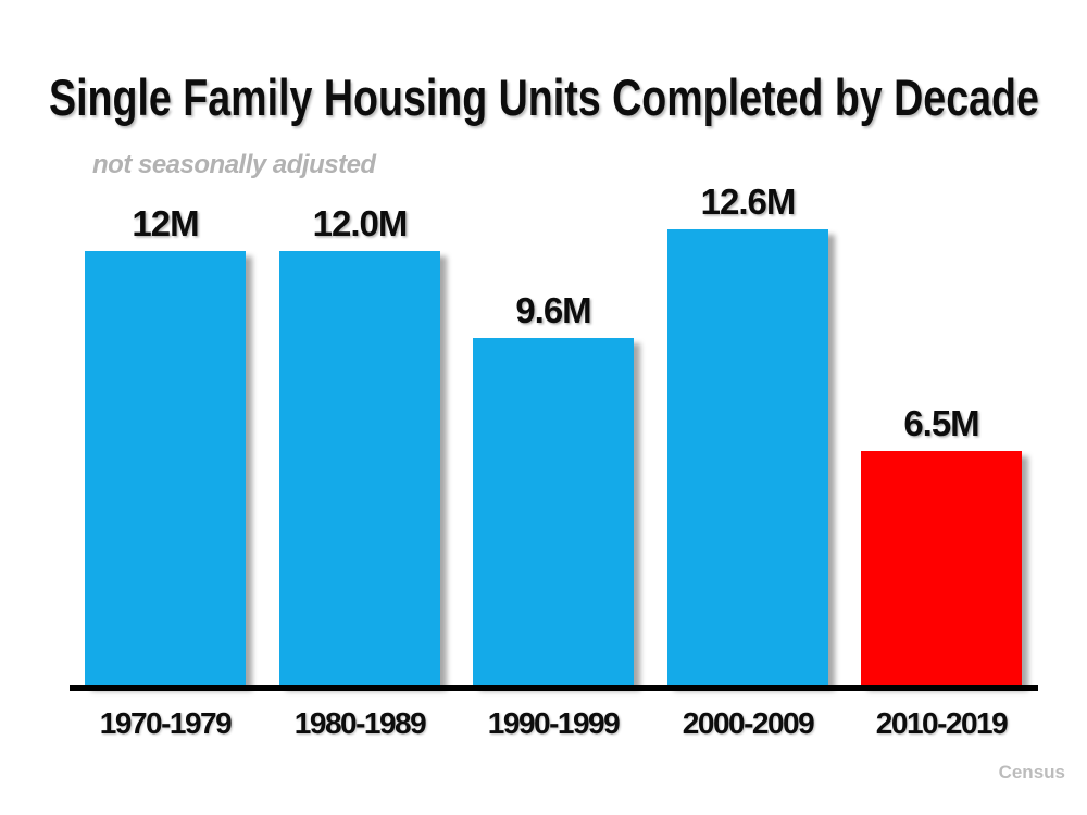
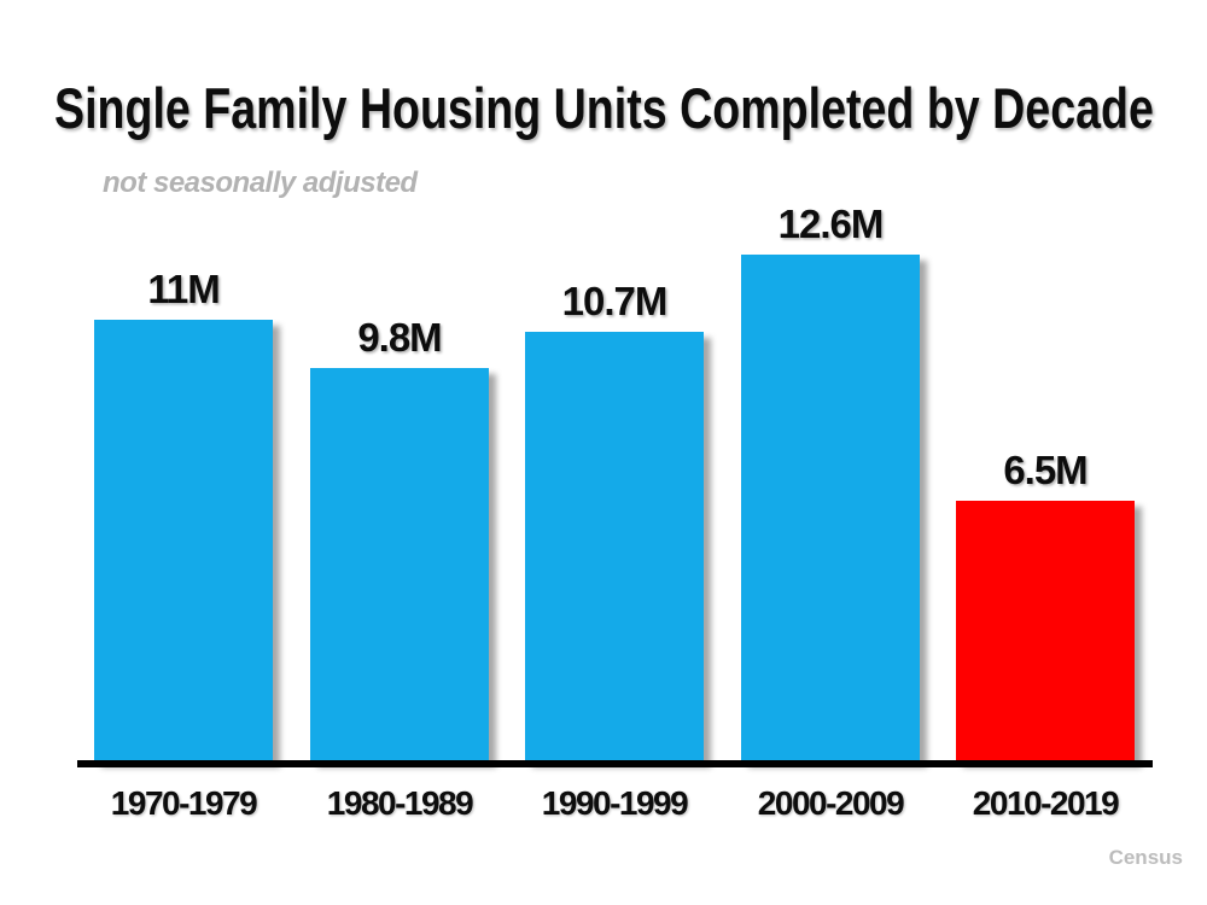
1970-1979: 12M -> 11M
1980-1989: 12.0M -> 9.8M
1990-1999: 9.6M -> 10.7M
